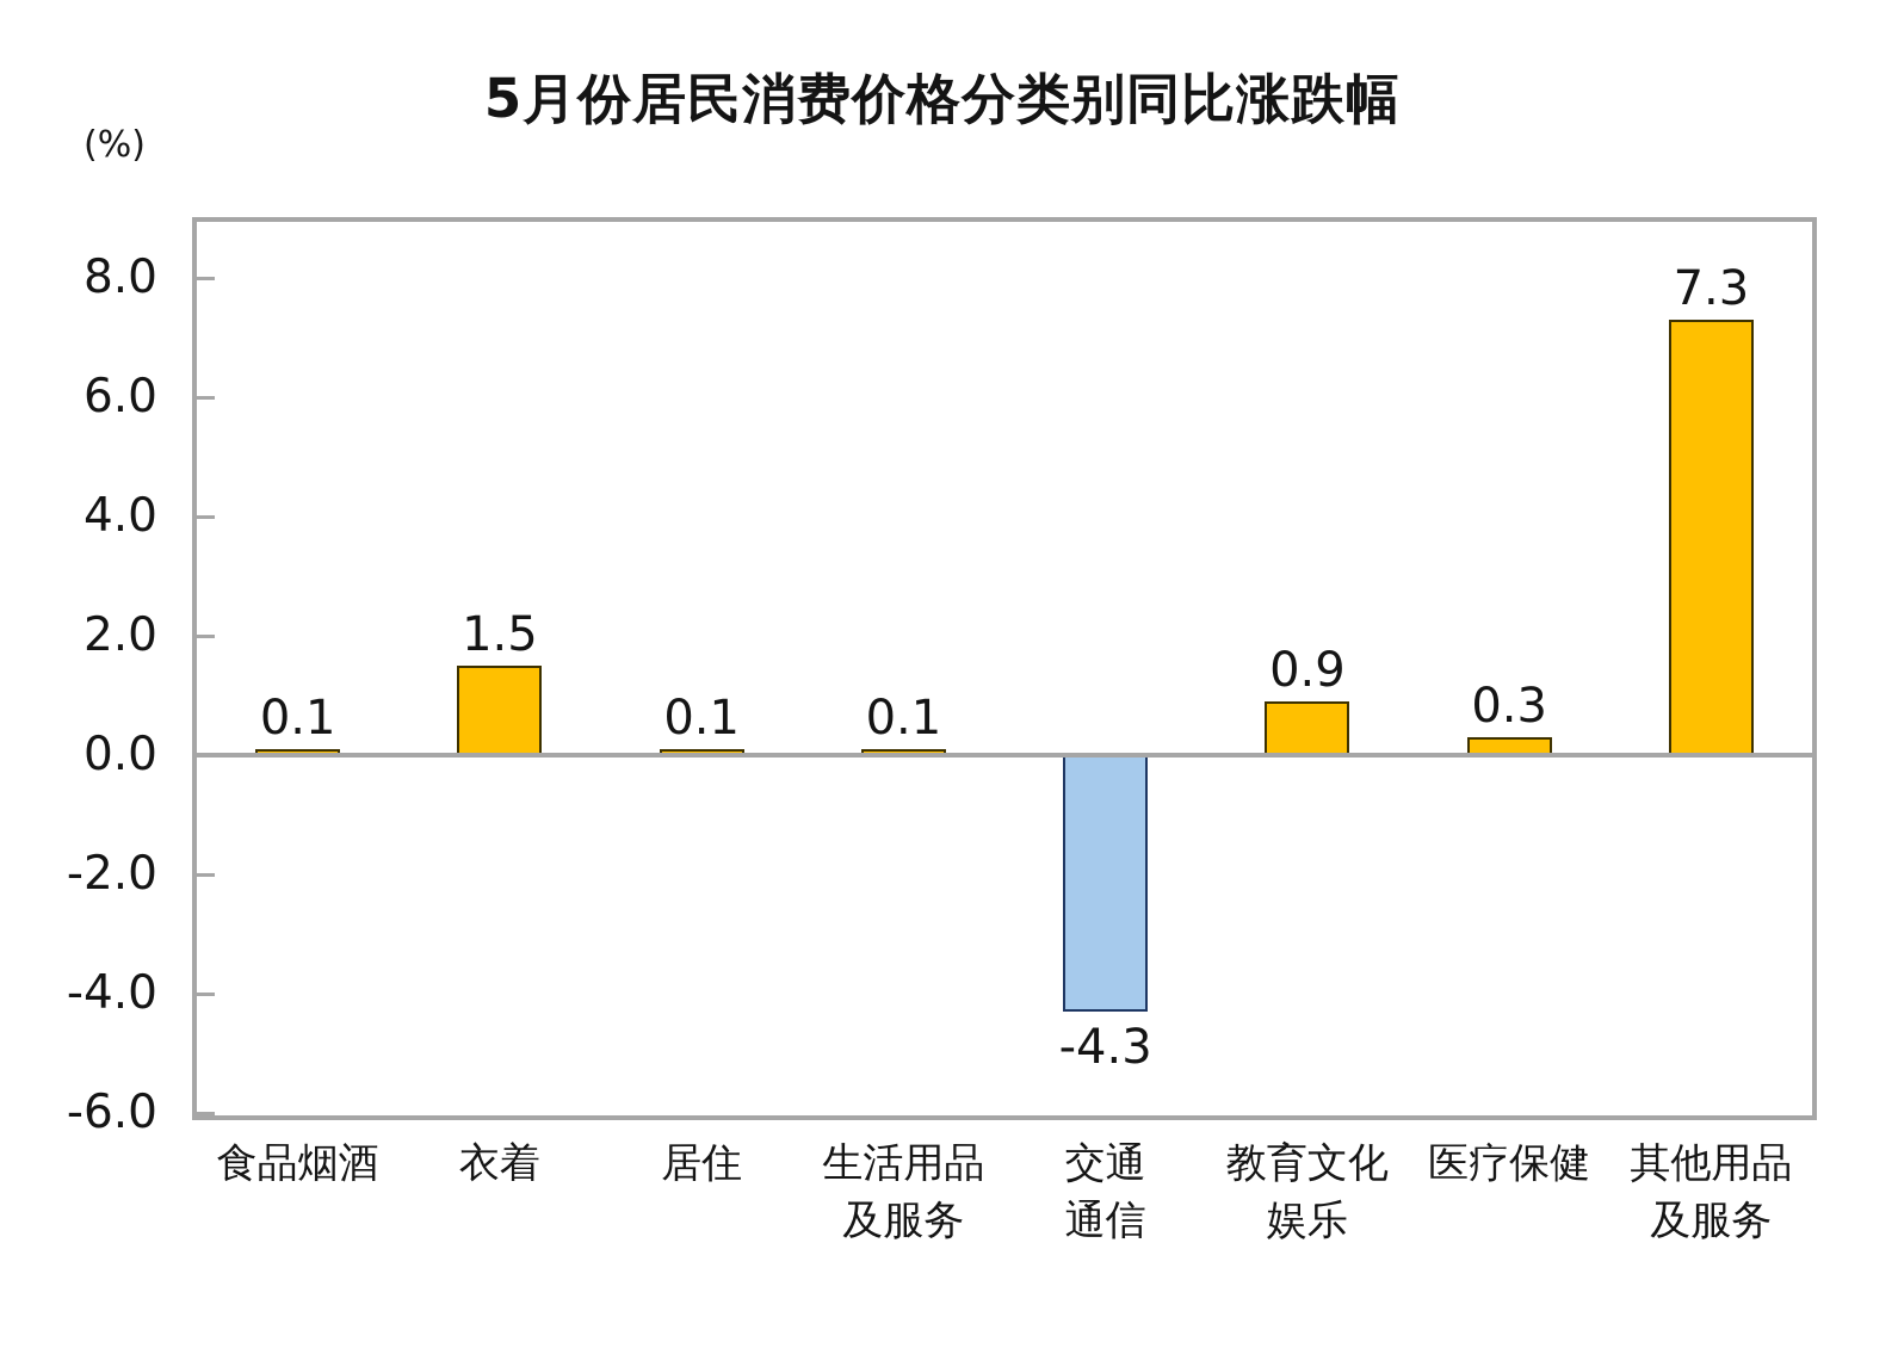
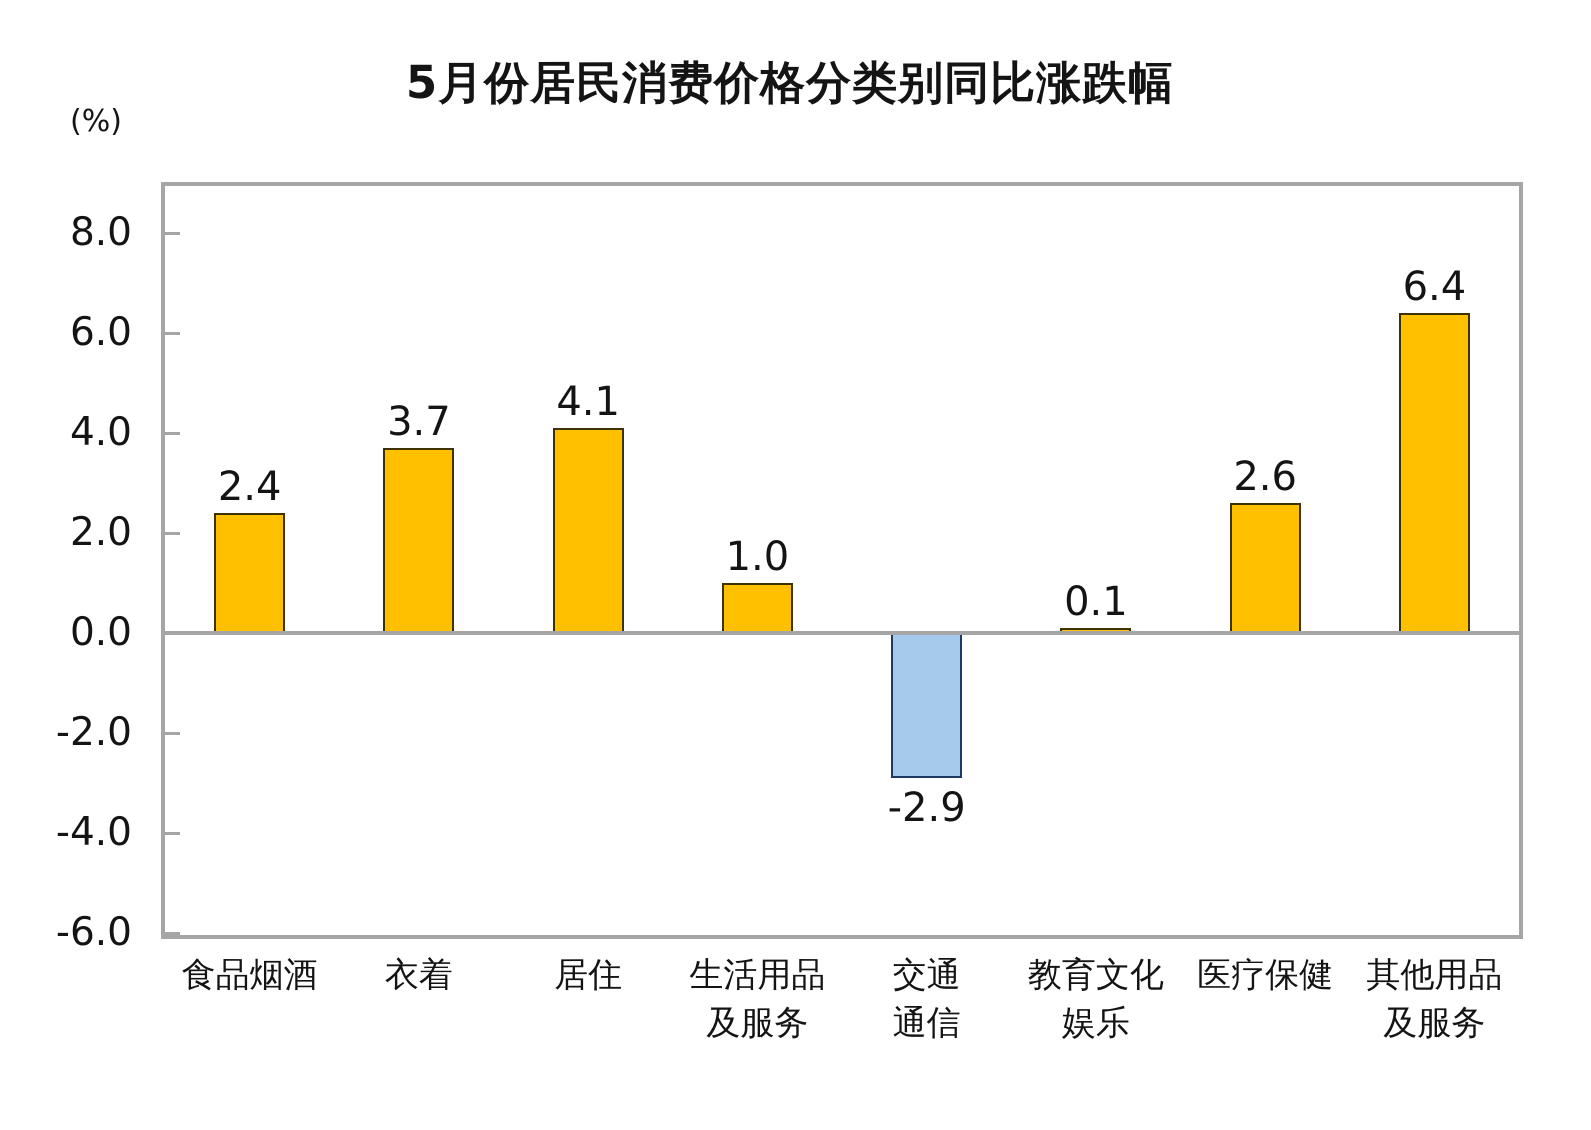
食品烟酒: 0.1 -> 2.4
衣着: 1.5 -> 3.7
居住: 0.1 -> 4.1
生活用品 及服务: 0.1 -> 1.0
交通 通信: -4.3 -> -2.9
教育文化 娱乐: 0.9 -> 0.1
医疗保健: 0.3 -> 2.6
其他用品 及服务: 7.3 -> 6.4
